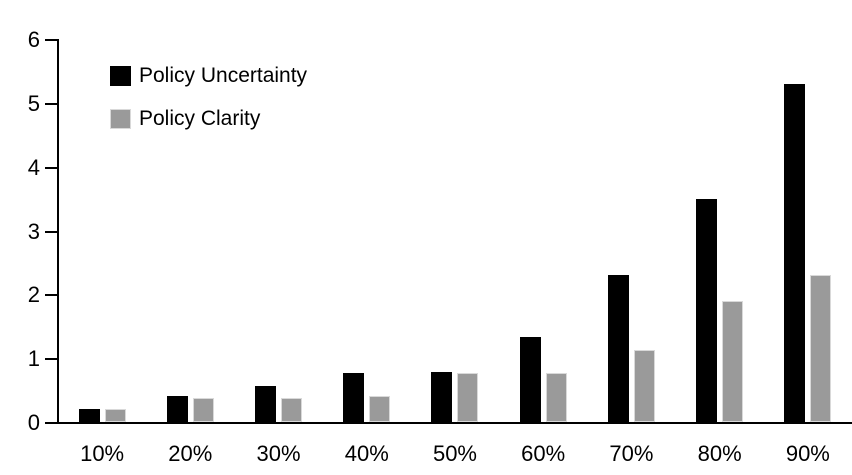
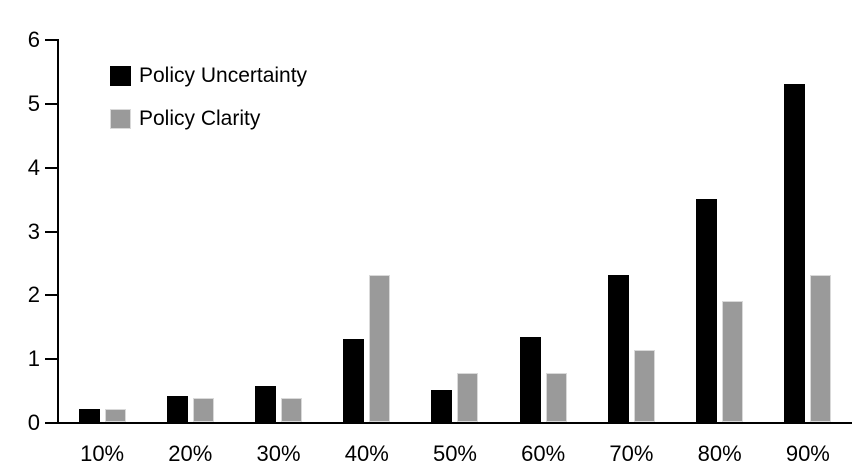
Policy Uncertainty/40%: 0.8 -> 1.3
Policy Clarity/40%: 0.4 -> 2.3
Policy Uncertainty/50%: 0.8 -> 0.5
